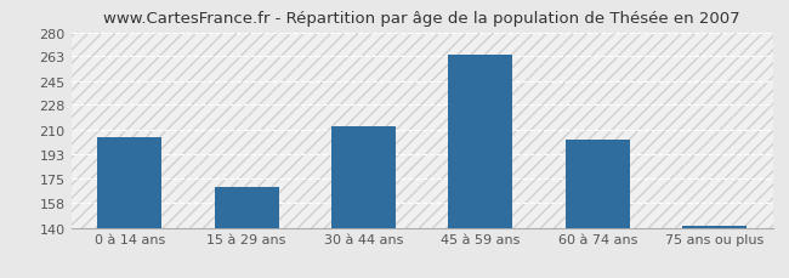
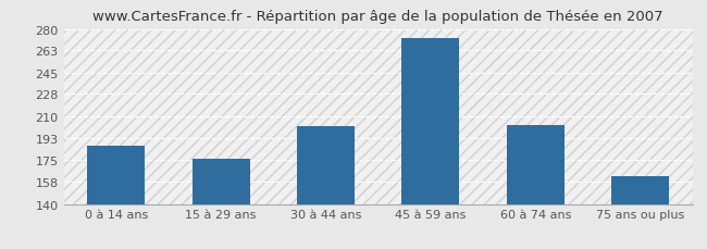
0 à 14 ans: 205 -> 187
15 à 29 ans: 169 -> 176
30 à 44 ans: 213 -> 202
45 à 59 ans: 264 -> 273
75 ans ou plus: 141 -> 162
